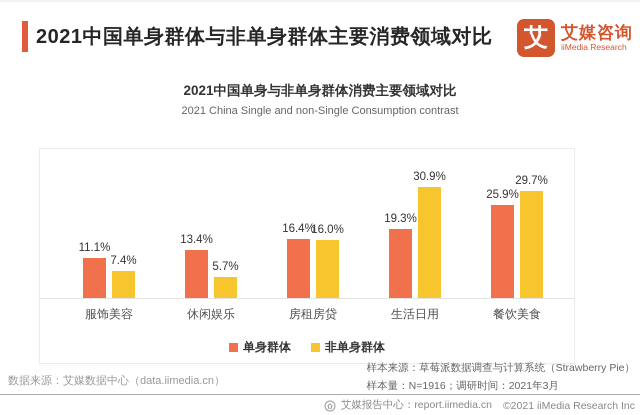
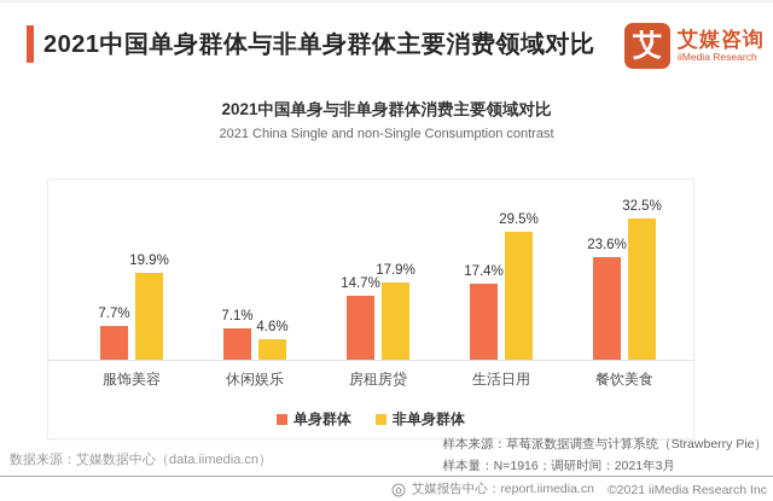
单身群体/服饰美容: 11.1% -> 7.7%
非单身群体/服饰美容: 7.4% -> 19.9%
单身群体/休闲娱乐: 13.4% -> 7.1%
非单身群体/休闲娱乐: 5.7% -> 4.6%
单身群体/房租房贷: 16.4% -> 14.7%
非单身群体/房租房贷: 16.0% -> 17.9%
单身群体/生活日用: 19.3% -> 17.4%
非单身群体/生活日用: 30.9% -> 29.5%
单身群体/餐饮美食: 25.9% -> 23.6%
非单身群体/餐饮美食: 29.7% -> 32.5%
